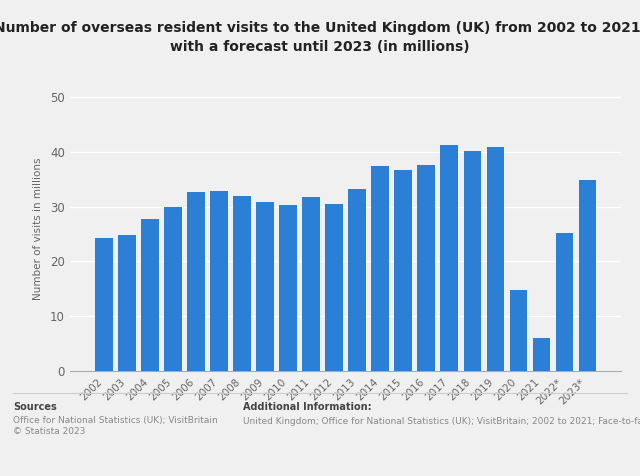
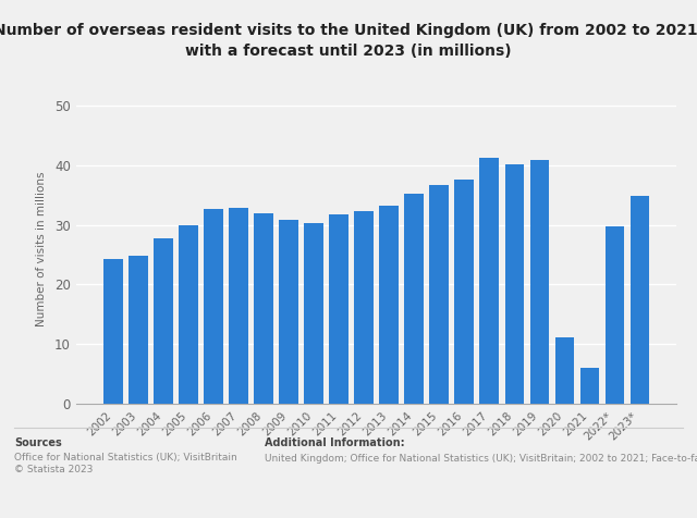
2012: 30.4 -> 32.2
2014: 37.4 -> 35.1
2020: 14.8 -> 11.1
2022*: 25.2 -> 29.7
